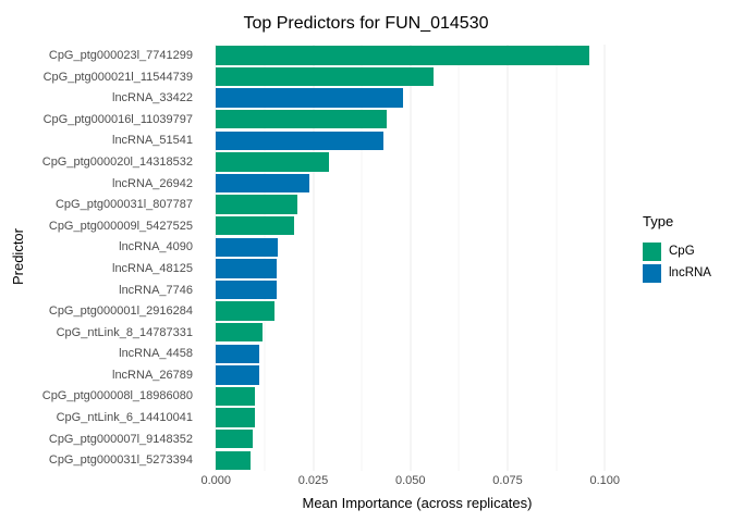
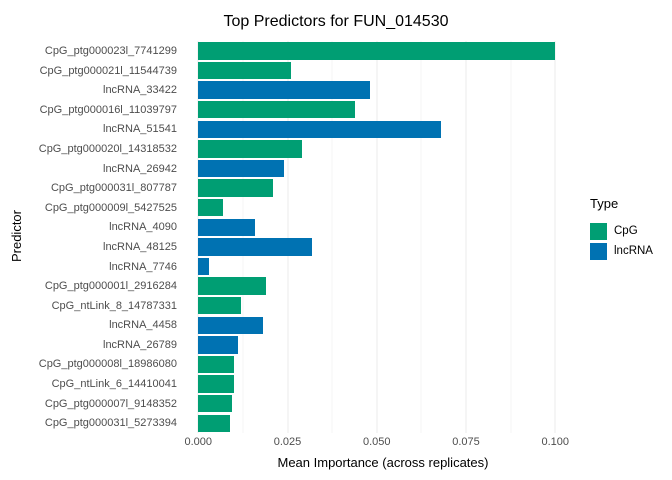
CpG_ptg000023l_7741299: 0.096 -> 0.100
CpG_ptg000021l_11544739: 0.056 -> 0.026
lncRNA_51541: 0.043 -> 0.068
CpG_ptg000009l_5427525: 0.020 -> 0.007
lncRNA_48125: 0.015 -> 0.032
lncRNA_7746: 0.015 -> 0.003
CpG_ptg000001l_2916284: 0.015 -> 0.019
lncRNA_4458: 0.011 -> 0.018
